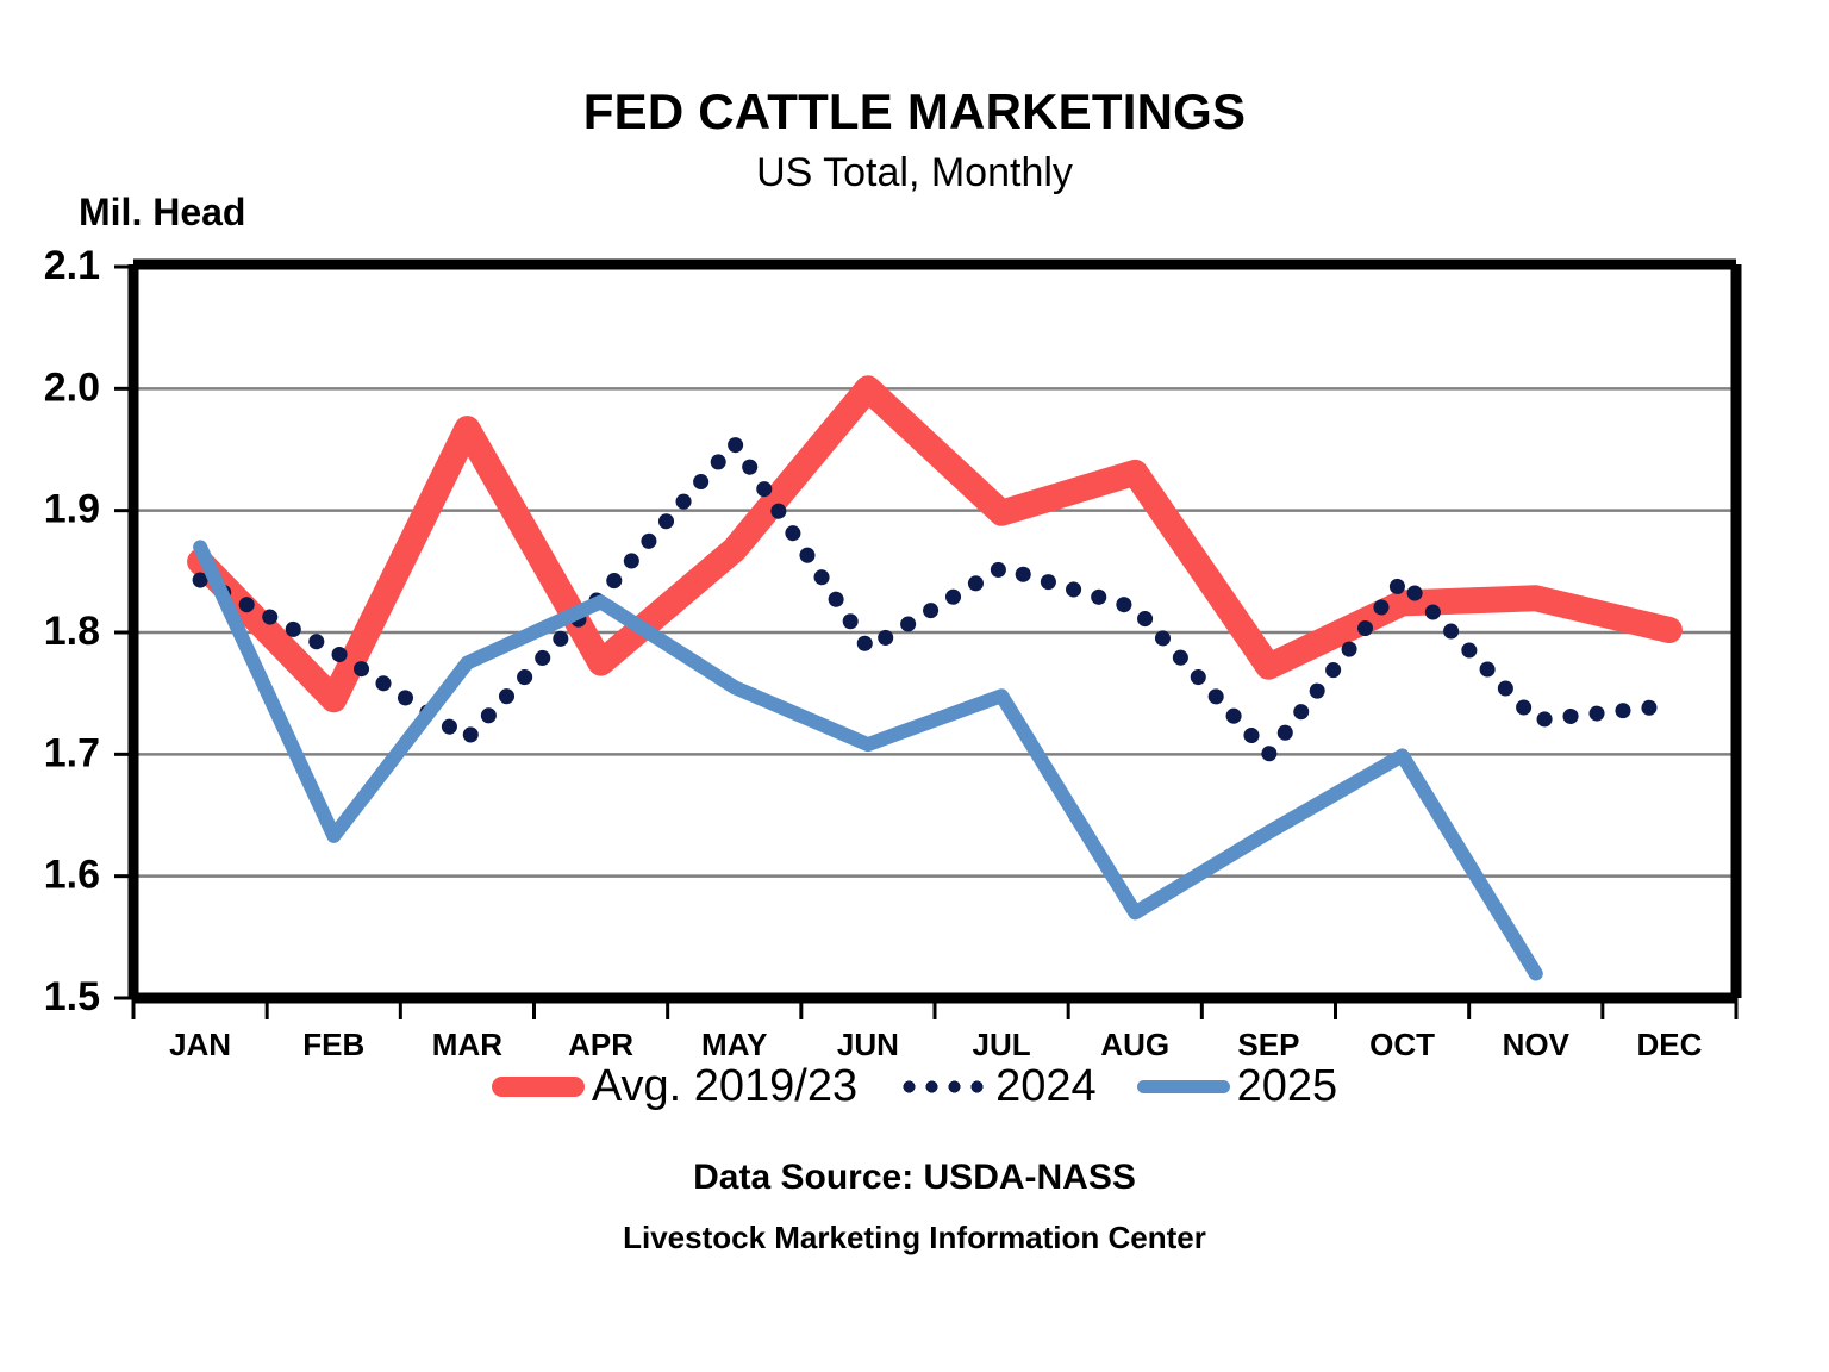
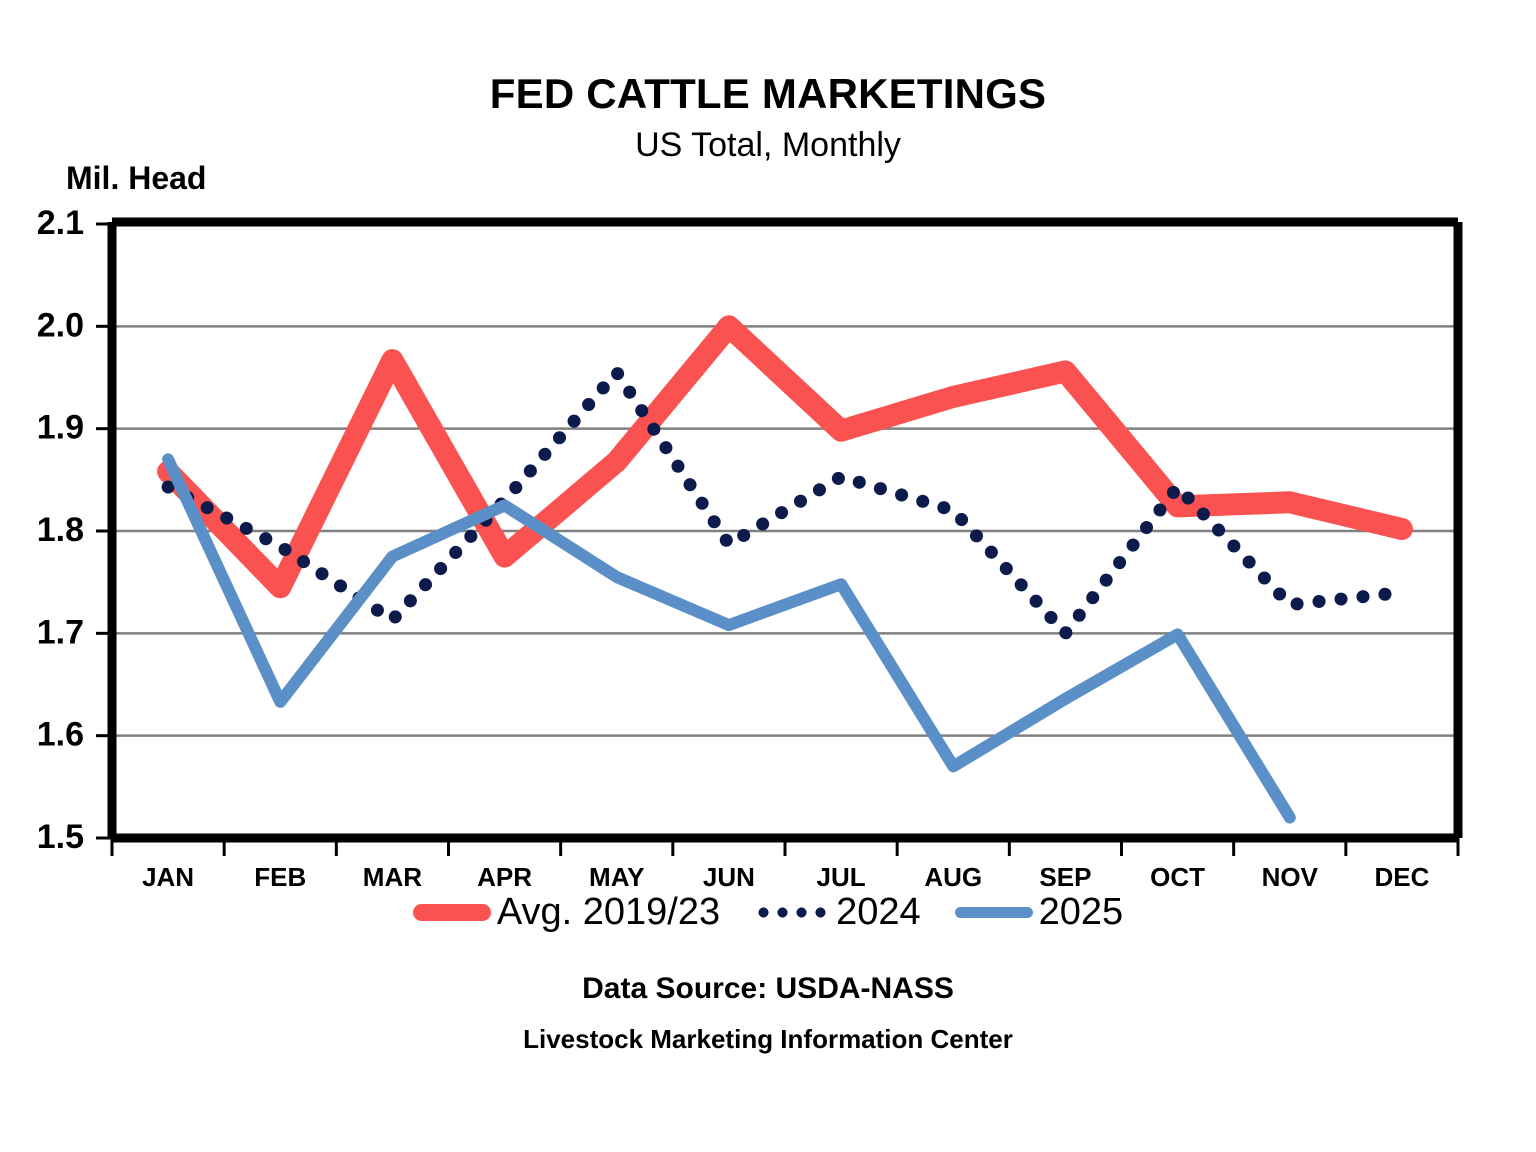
Avg. 2019/23/SEP: 1.772 -> 1.956
